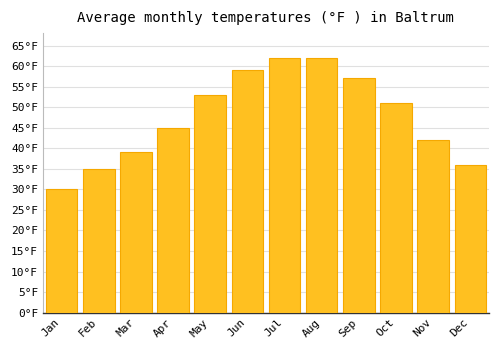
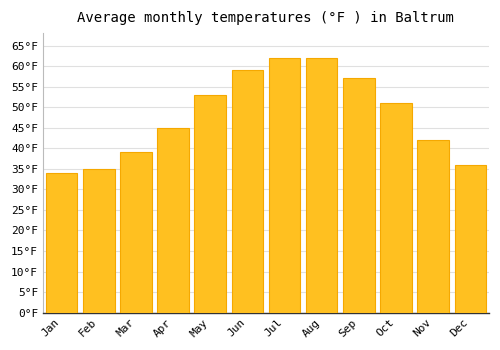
Jan: 30°F -> 34°F
